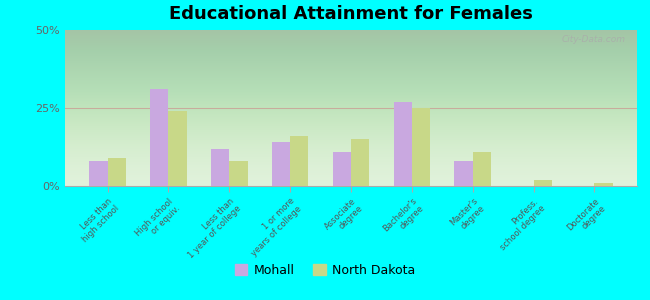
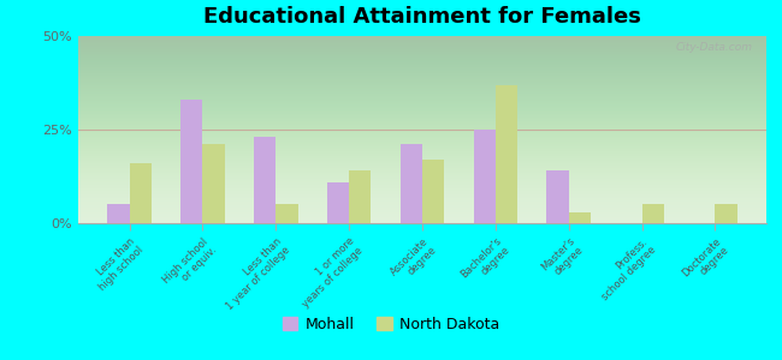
Mohall/Less than high school: 8% -> 5%
North Dakota/Less than high school: 9% -> 16%
Mohall/High school or equiv.: 31% -> 33%
North Dakota/High school or equiv.: 24% -> 21%
Mohall/Less than 1 year of college: 12% -> 23%
North Dakota/Less than 1 year of college: 8% -> 5%
Mohall/1 or more years of college: 14% -> 11%
North Dakota/1 or more years of college: 16% -> 14%
Mohall/Associate degree: 11% -> 21%
North Dakota/Associate degree: 15% -> 17%
Mohall/Bachelor's degree: 27% -> 25%
North Dakota/Bachelor's degree: 25% -> 37%
Mohall/Master's degree: 8% -> 14%
North Dakota/Master's degree: 11% -> 3%
North Dakota/Profess. school degree: 2% -> 5%
North Dakota/Doctorate degree: 1% -> 5%
